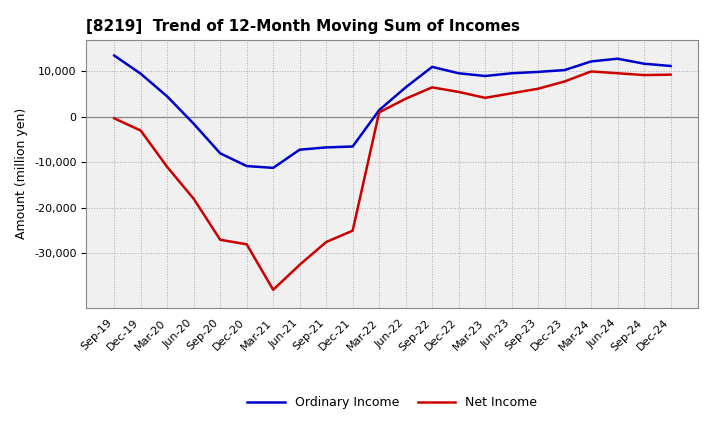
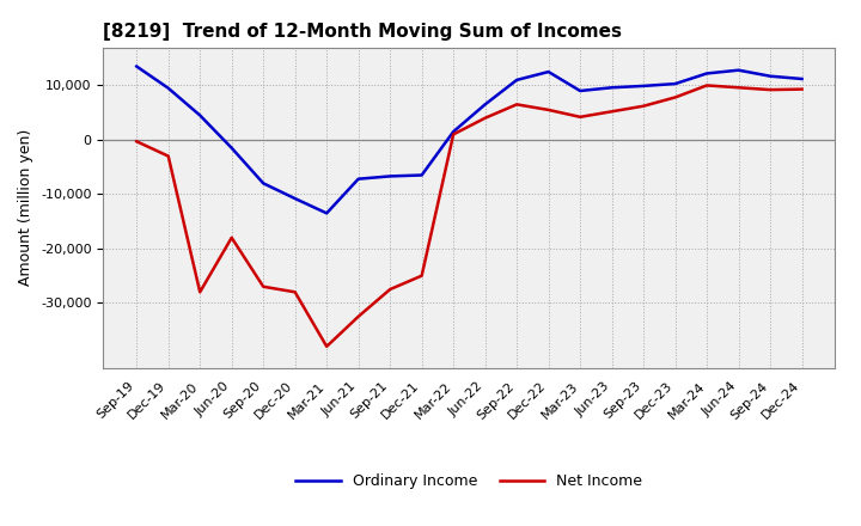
Net Income/Mar-20: -11,000 -> -28,000
Ordinary Income/Mar-21: -11,200 -> -13,500
Ordinary Income/Dec-22: 9,600 -> 12,500
